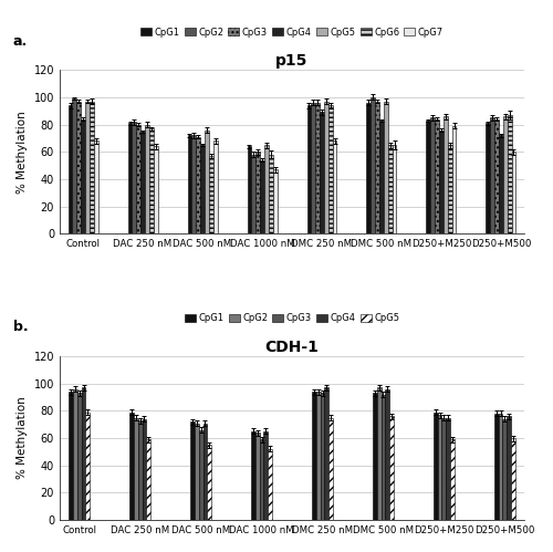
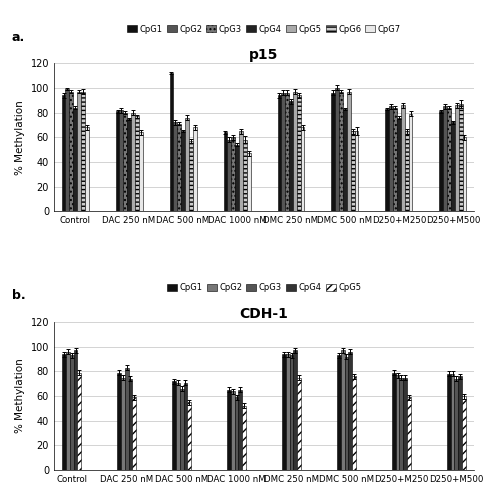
p15/CpG1/DAC 500 nM: 72 -> 112
CDH-1/CpG3/DAC 250 nM: 73 -> 83
